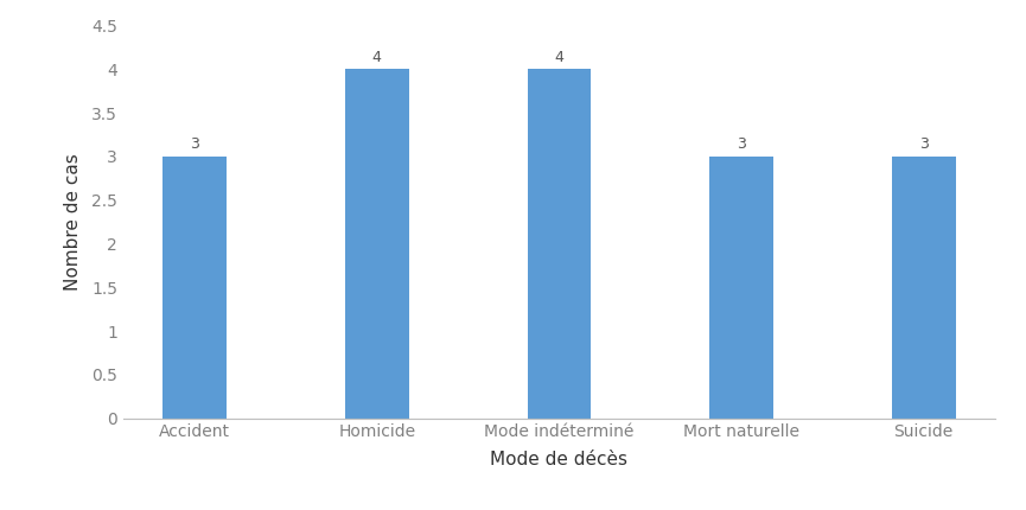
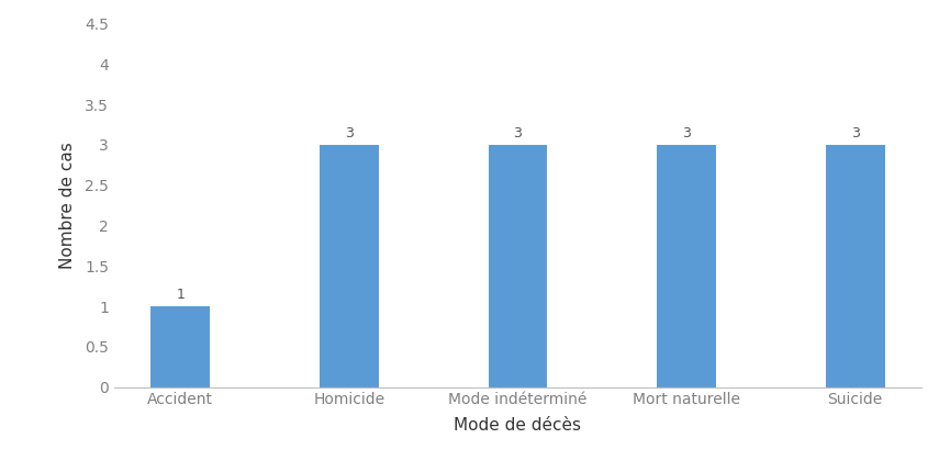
Accident: 3 -> 1
Homicide: 4 -> 3
Mode indéterminé: 4 -> 3
